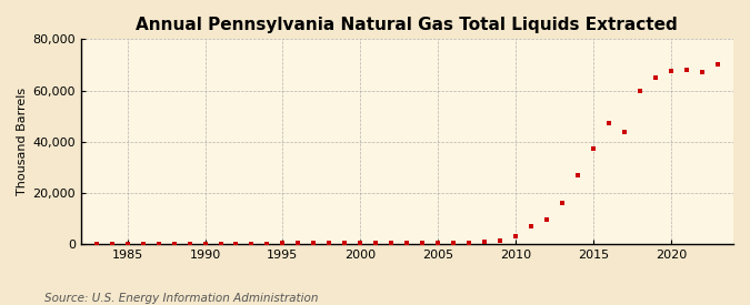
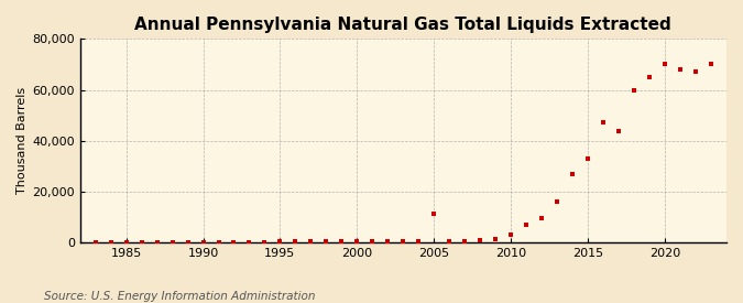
2005: 500 -> 11,500
2015: 37,500 -> 33,000
2020: 67,500 -> 70,000
